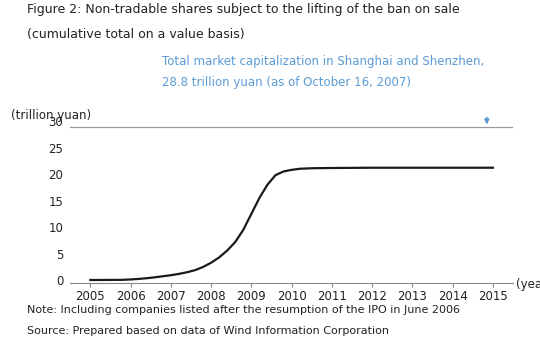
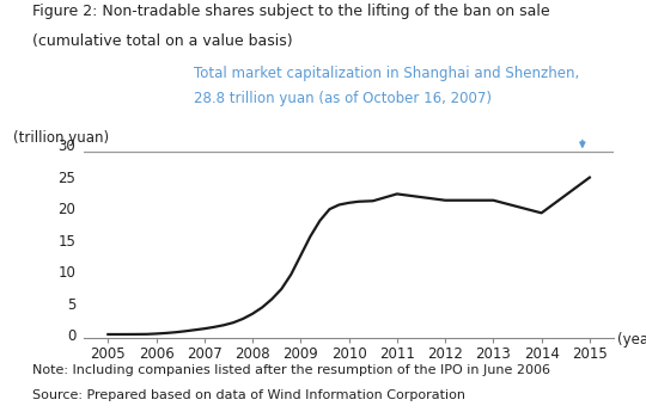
2011: 21.1 -> 22.2
2014: 21.2 -> 19.2
2015: 21.2 -> 24.8
